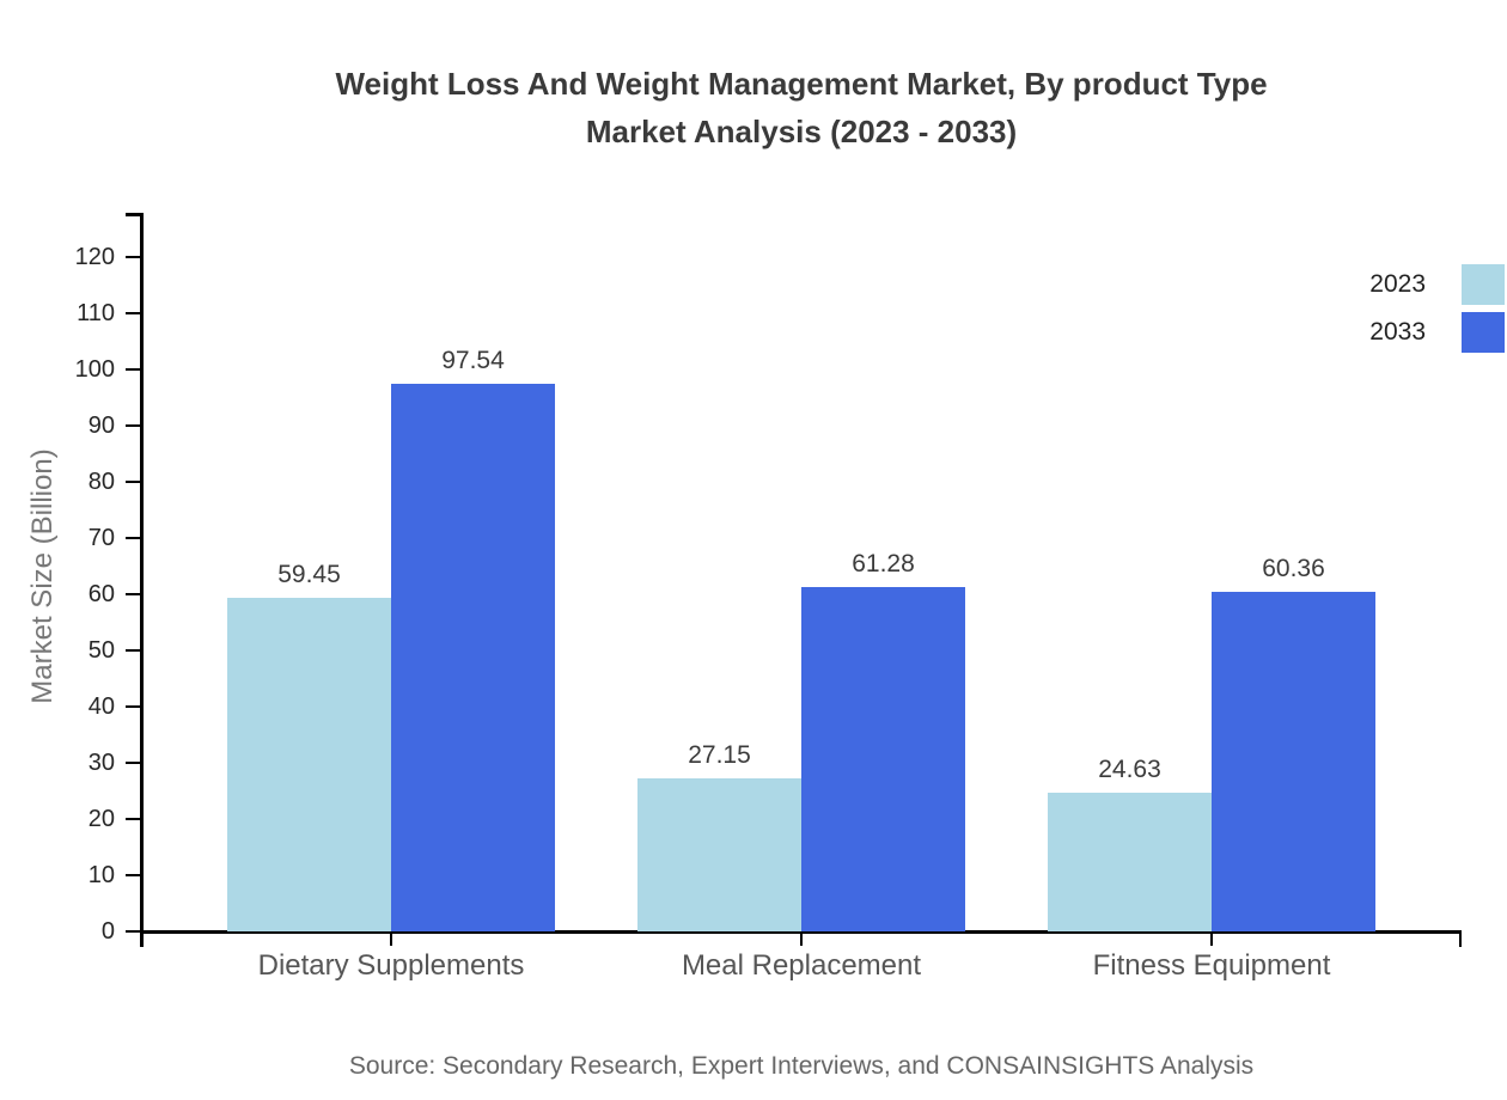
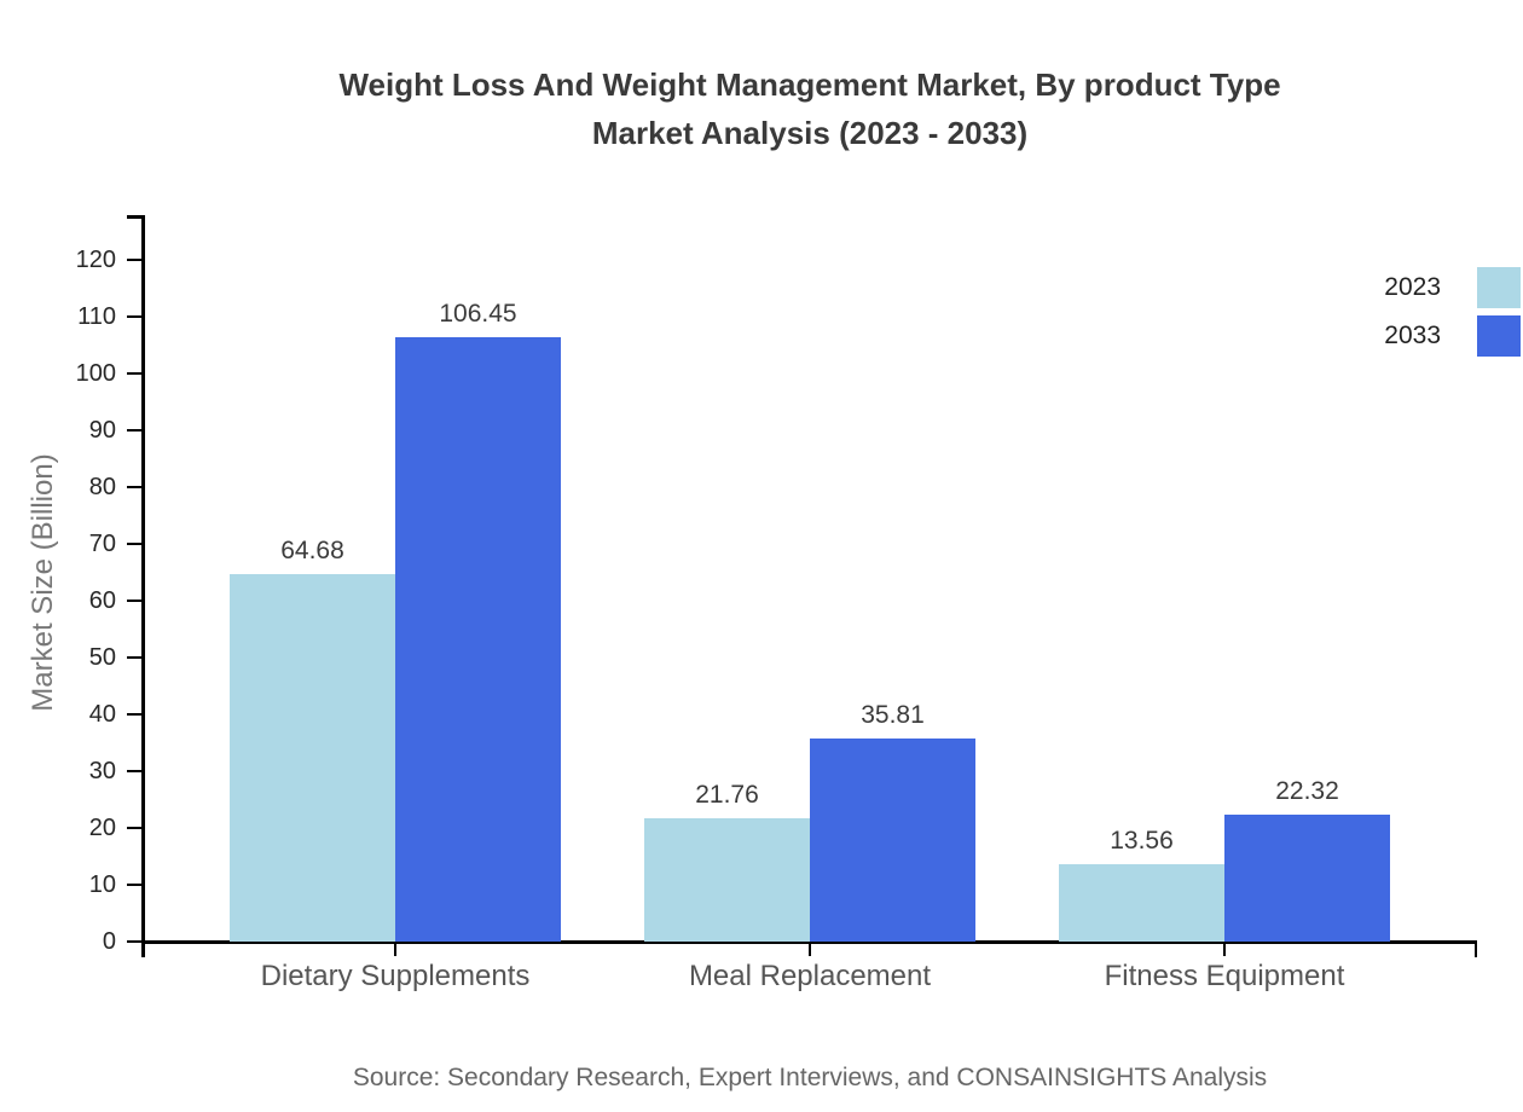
2023/Dietary Supplements: 59.45 -> 64.68
2033/Dietary Supplements: 97.54 -> 106.45
2023/Meal Replacement: 27.15 -> 21.76
2033/Meal Replacement: 61.28 -> 35.81
2023/Fitness Equipment: 24.63 -> 13.56
2033/Fitness Equipment: 60.36 -> 22.32
